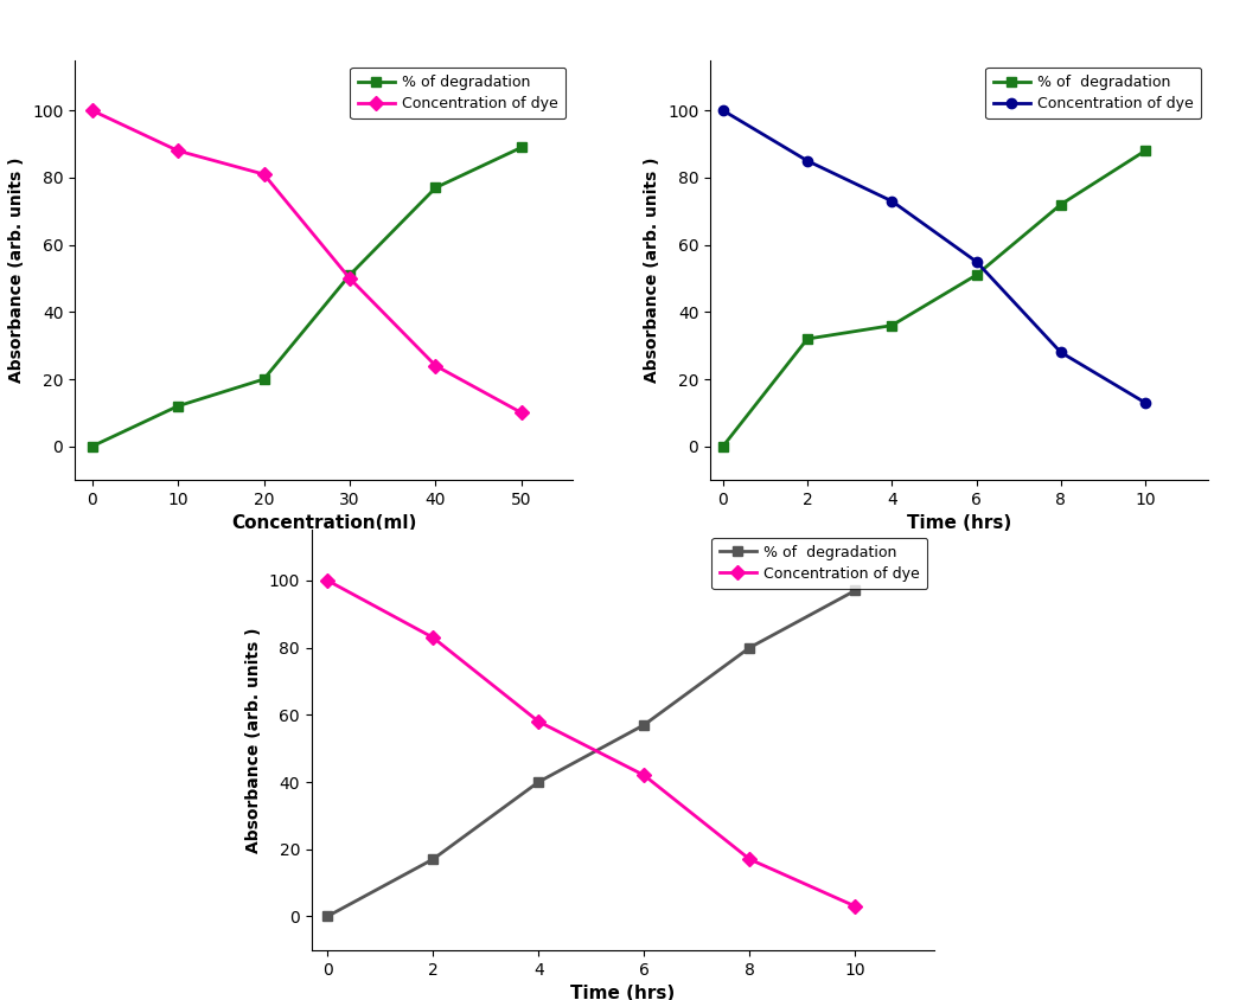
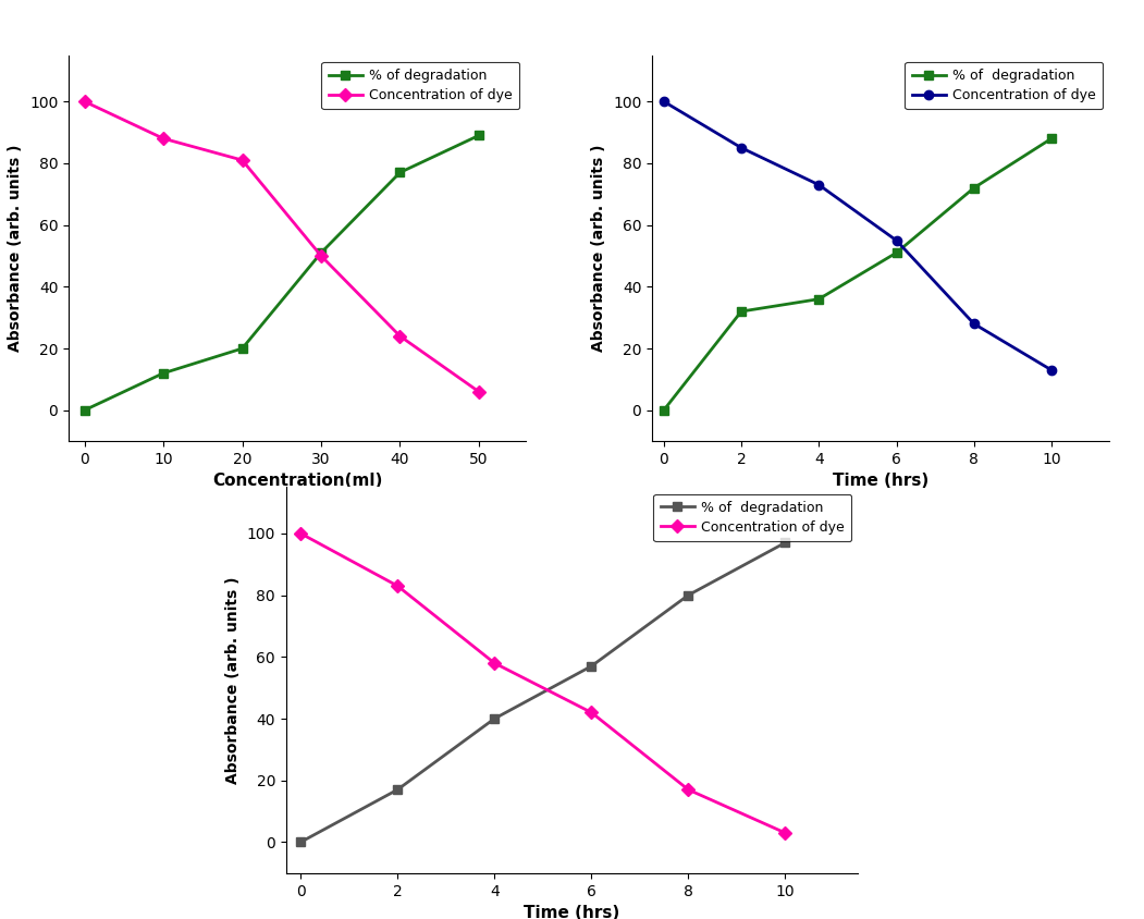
Concentration of dye/50: 10 -> 6
